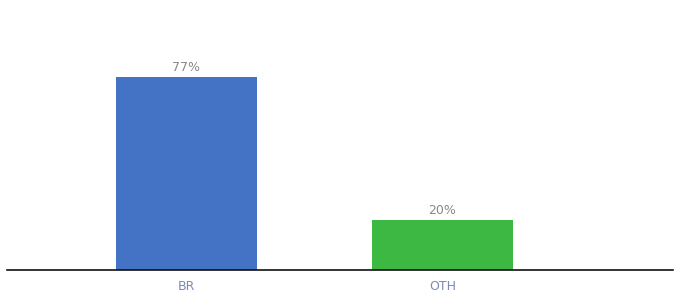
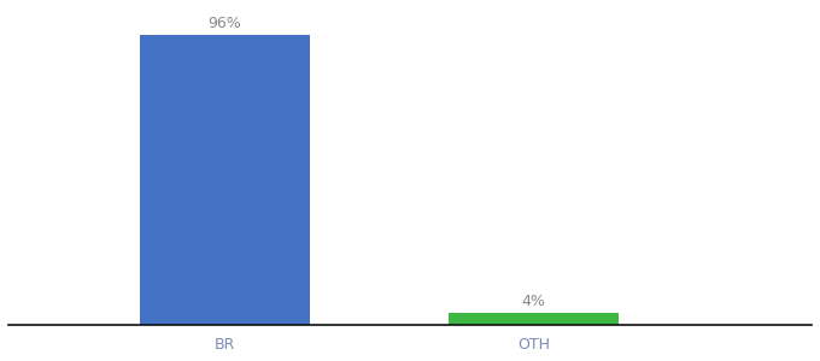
BR: 77% -> 96%
OTH: 20% -> 4%
